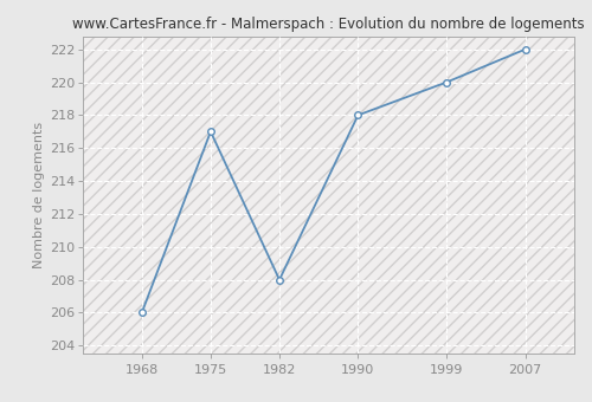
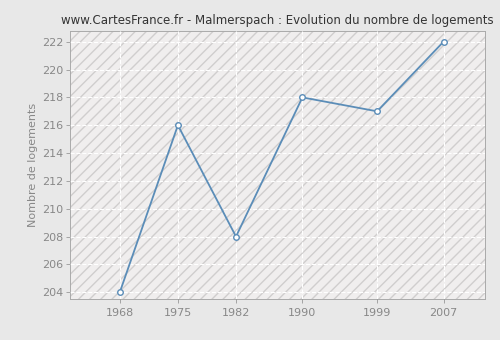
1968: 206 -> 204
1975: 217 -> 216
1999: 220 -> 217
